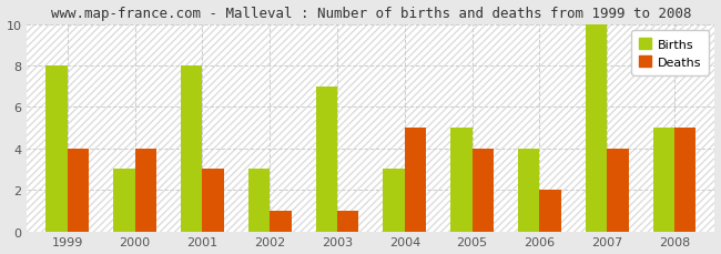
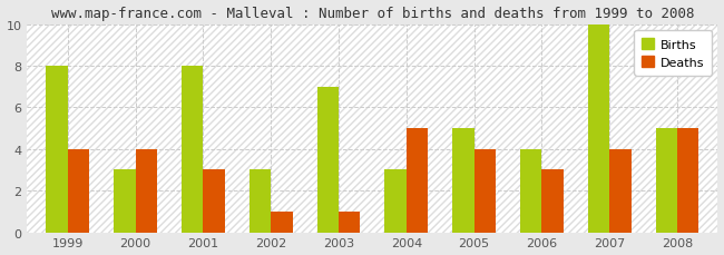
Deaths/2006: 2 -> 3
